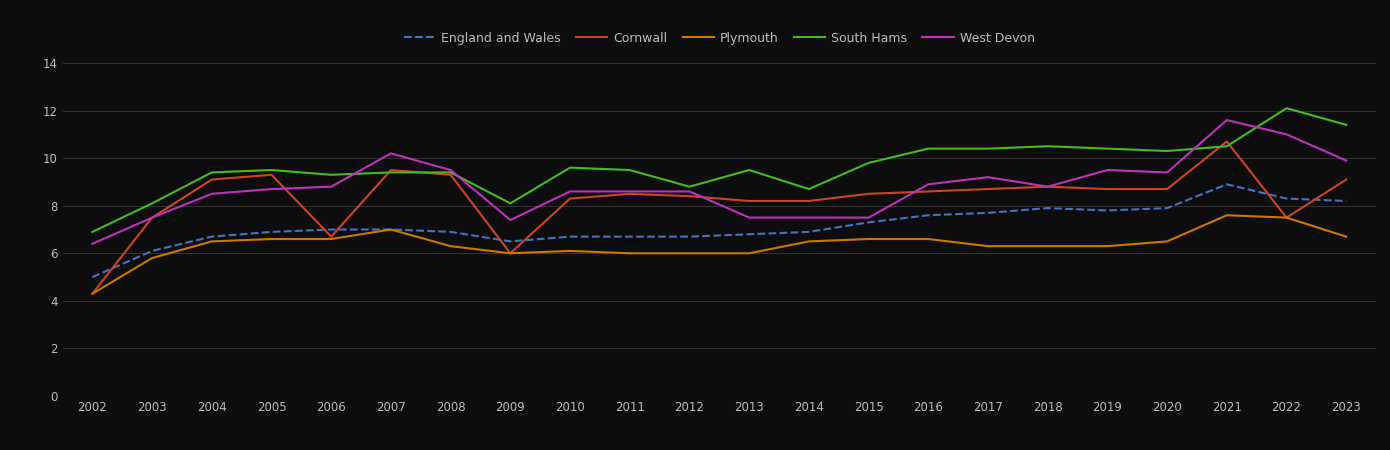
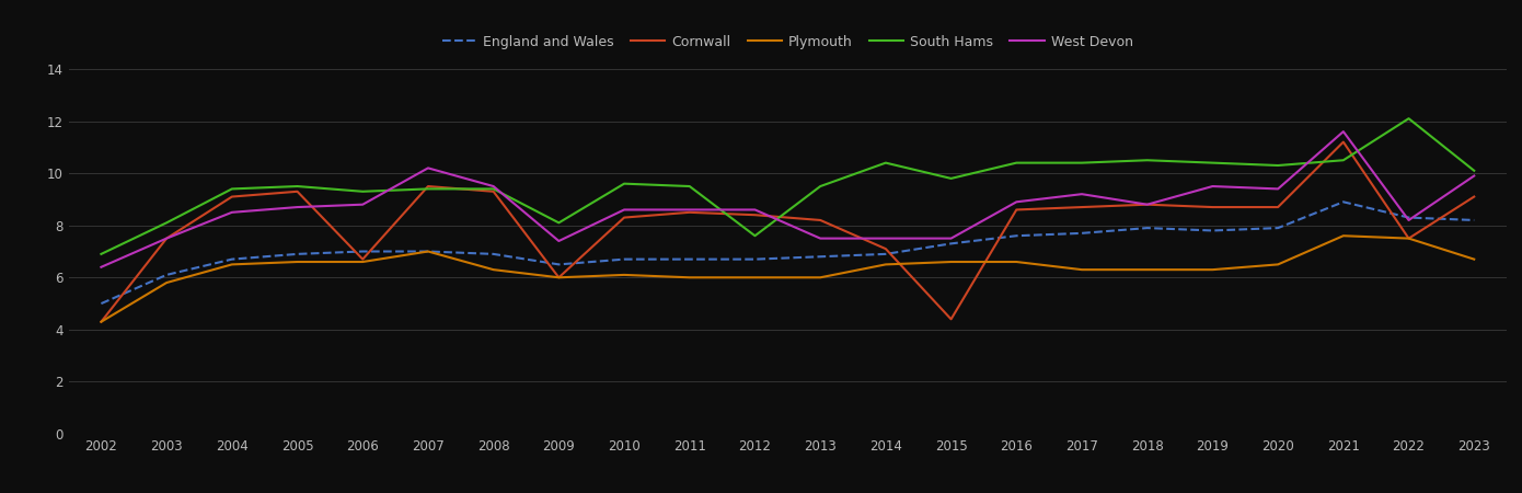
South Hams/2012: 8.8 -> 7.6
Cornwall/2014: 8.2 -> 7.1
South Hams/2014: 8.7 -> 10.4
Cornwall/2015: 8.5 -> 4.4
Cornwall/2021: 10.7 -> 11.2
West Devon/2022: 11.0 -> 8.2
South Hams/2023: 11.4 -> 10.1
